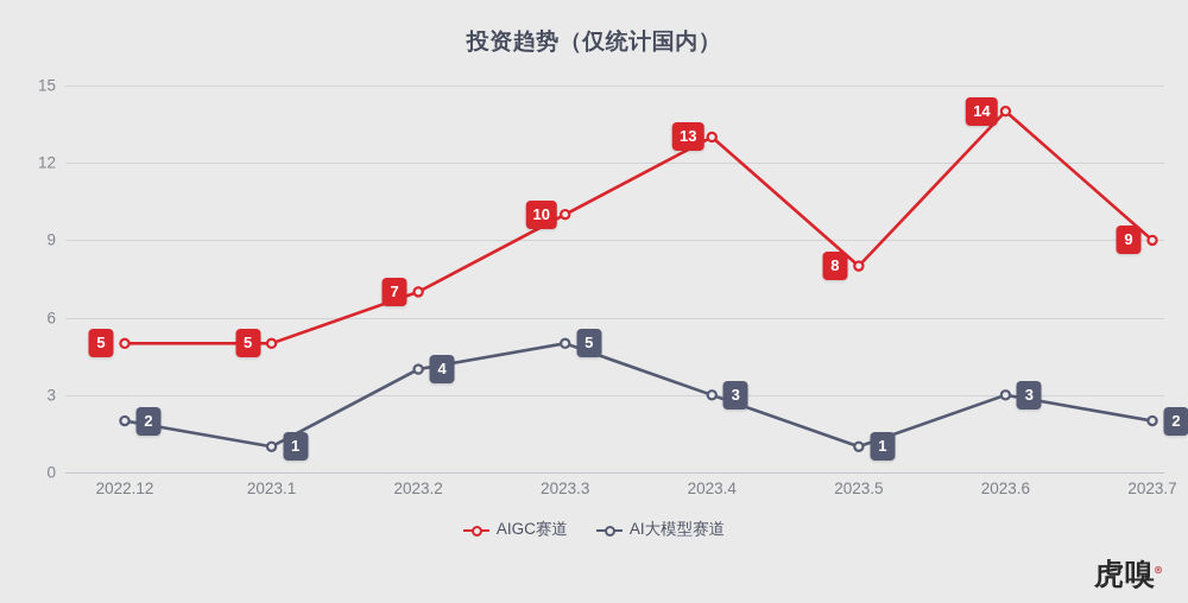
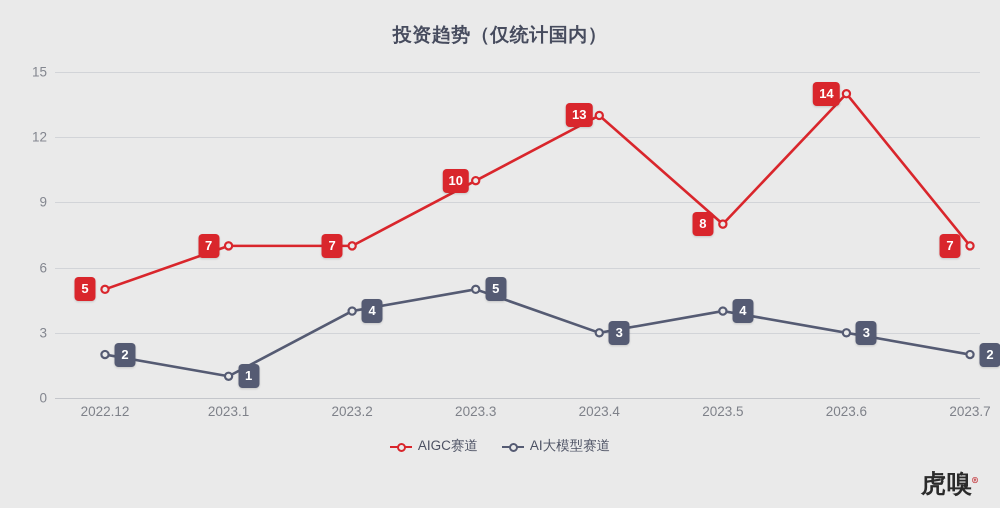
AIGC赛道/2023.1: 5 -> 7
AI大模型赛道/2023.5: 1 -> 4
AIGC赛道/2023.7: 9 -> 7
